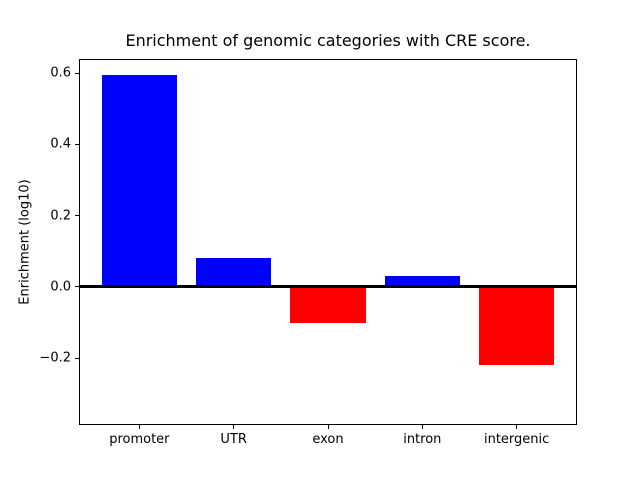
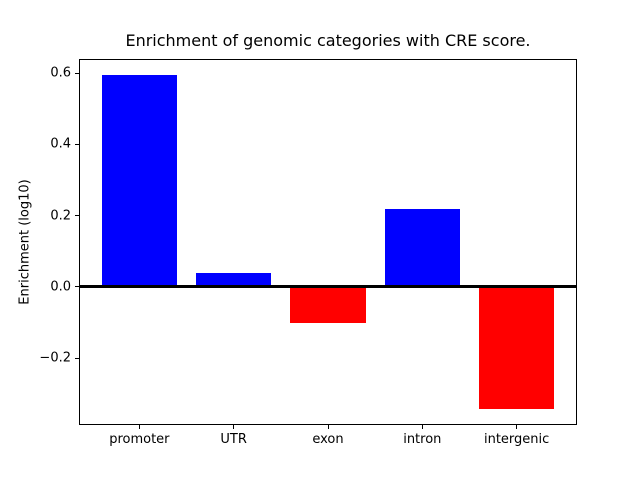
UTR: 0.08 -> 0.04
intron: 0.03 -> 0.22
intergenic: -0.22 -> -0.34
